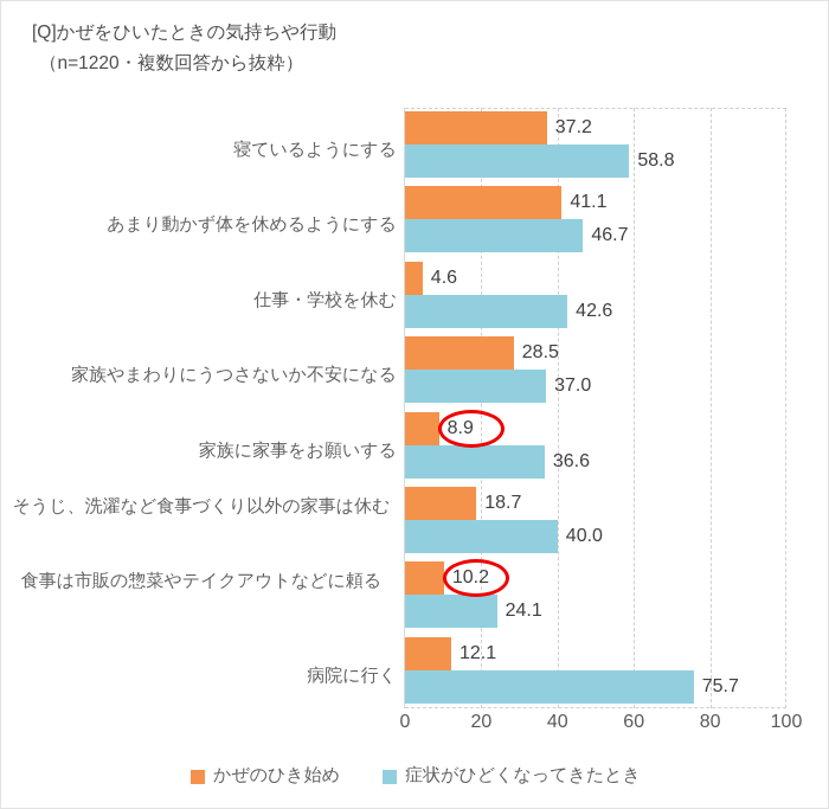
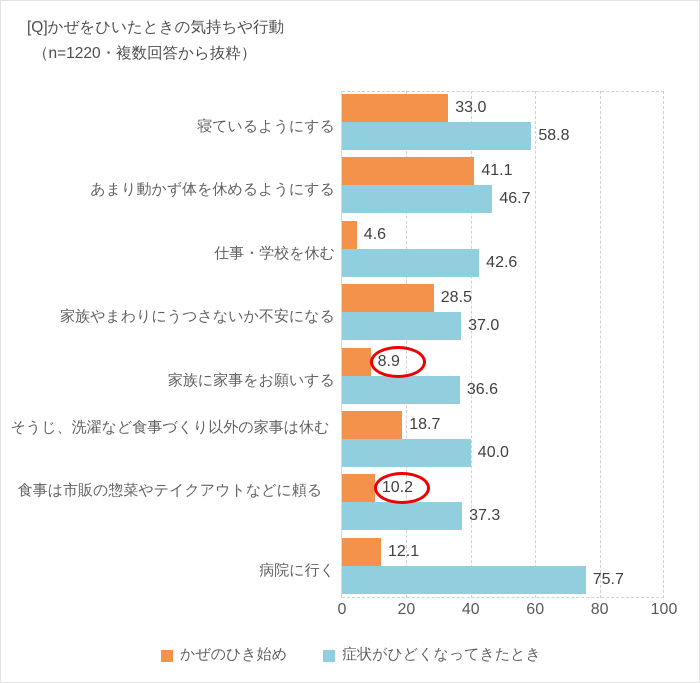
かぜのひき始め/寝ているようにする: 37.2 -> 33.0
症状がひどくなってきたとき/食事は市販の惣菜やテイクアウトなどに頼る: 24.1 -> 37.3
